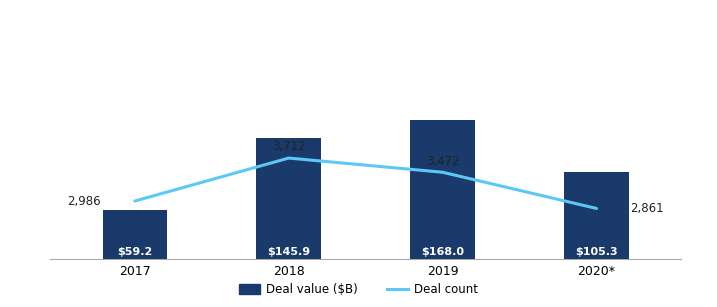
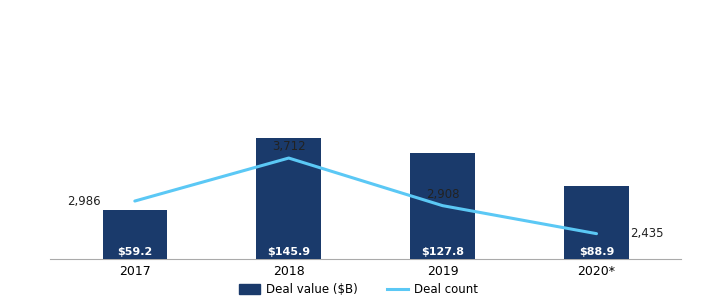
Deal value ($B)/2019: $168.0 -> $127.8
Deal count/2019: 3,472 -> 2,908
Deal value ($B)/2020*: $105.3 -> $88.9
Deal count/2020*: 2,861 -> 2,435
